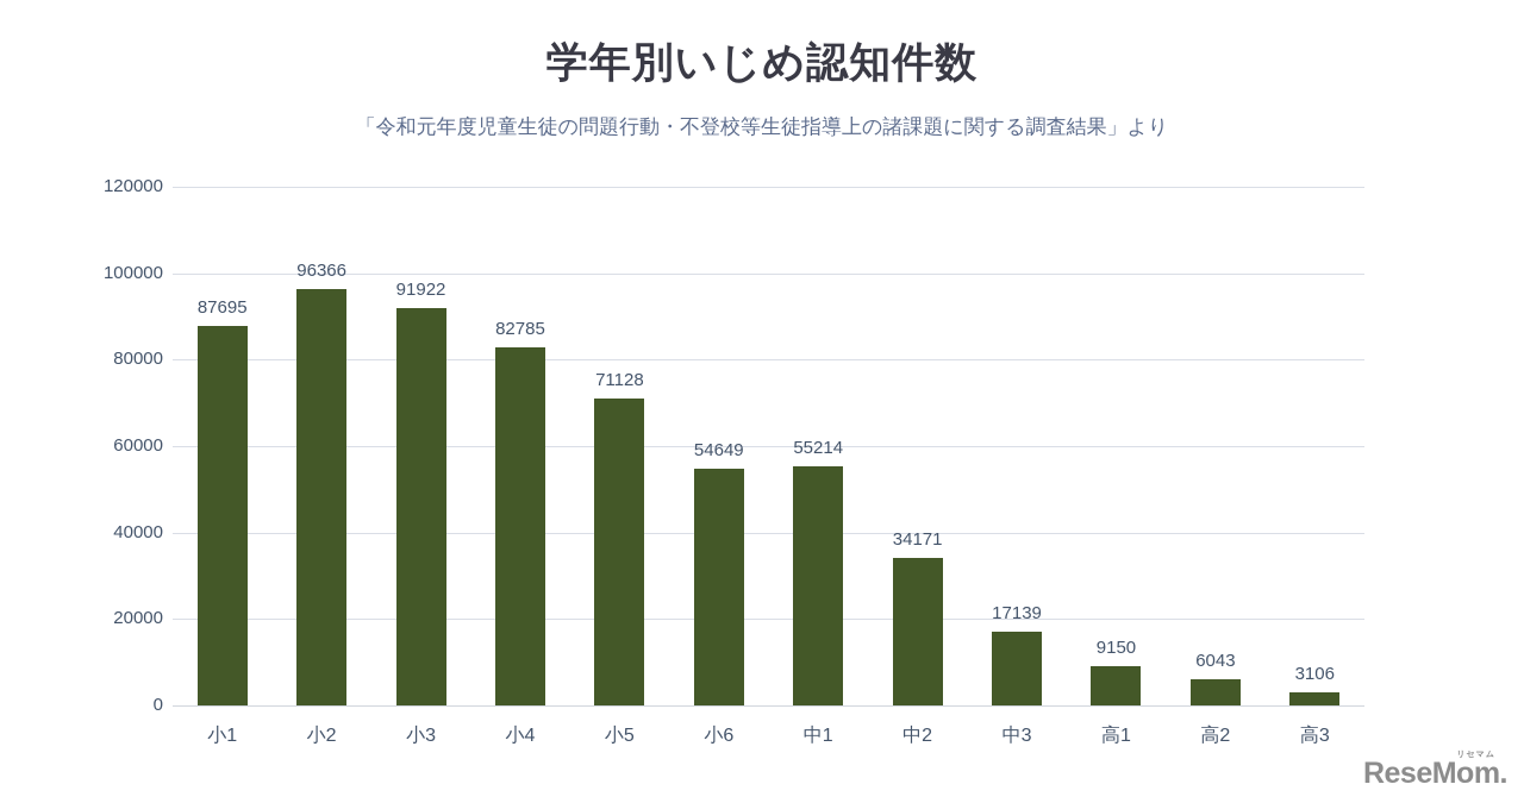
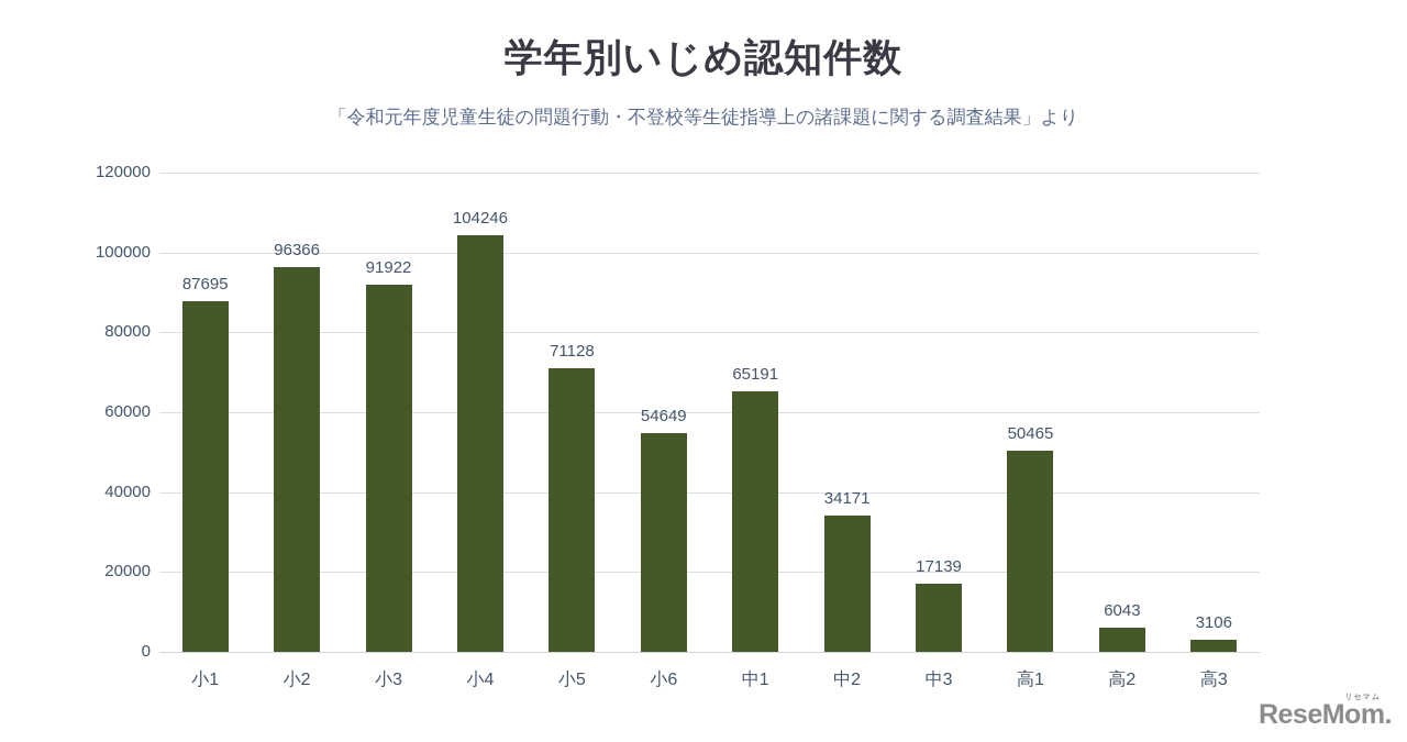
小4: 82785 -> 104246
中1: 55214 -> 65191
高1: 9150 -> 50465
